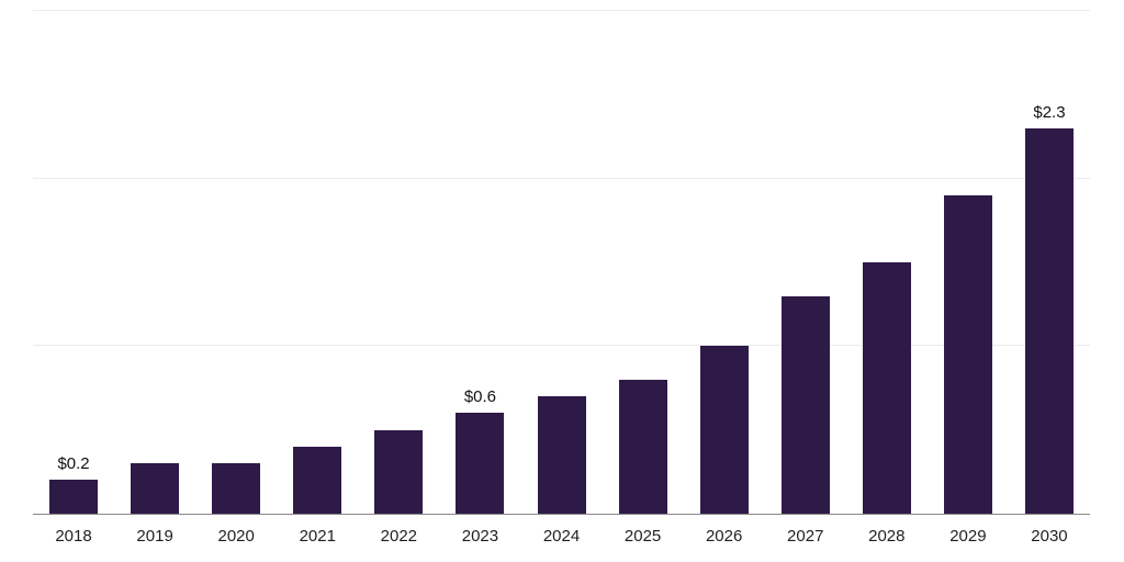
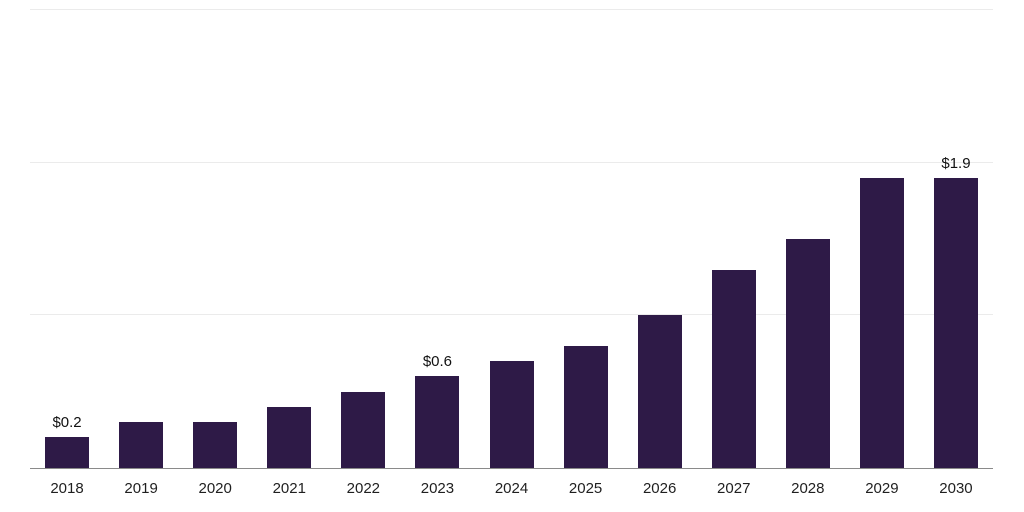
2030: $2.3 -> $1.9
